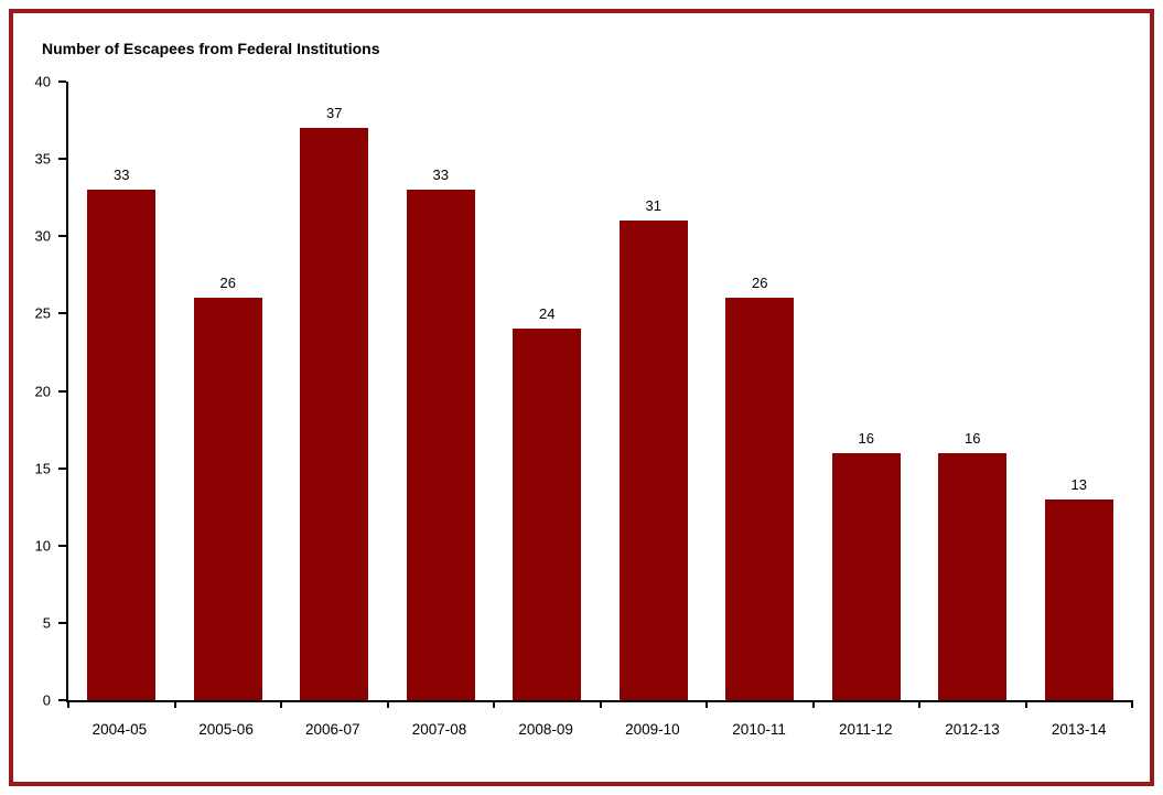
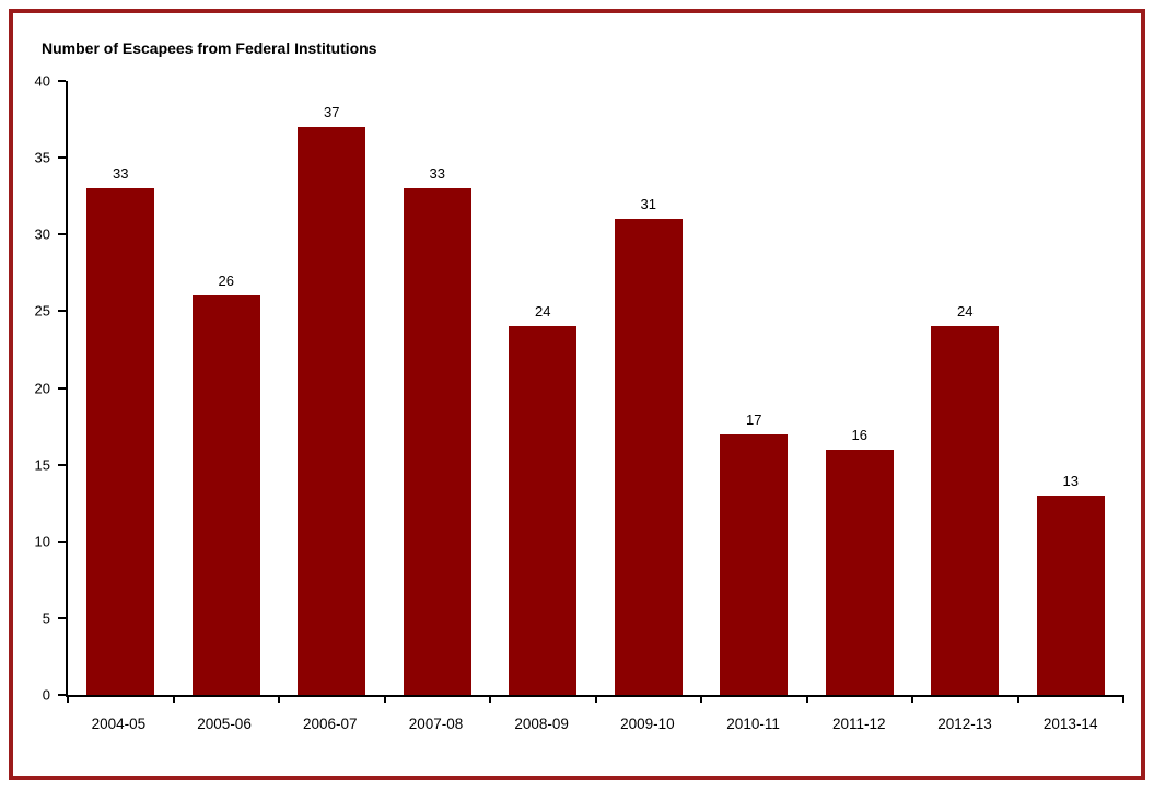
2010-11: 26 -> 17
2012-13: 16 -> 24
